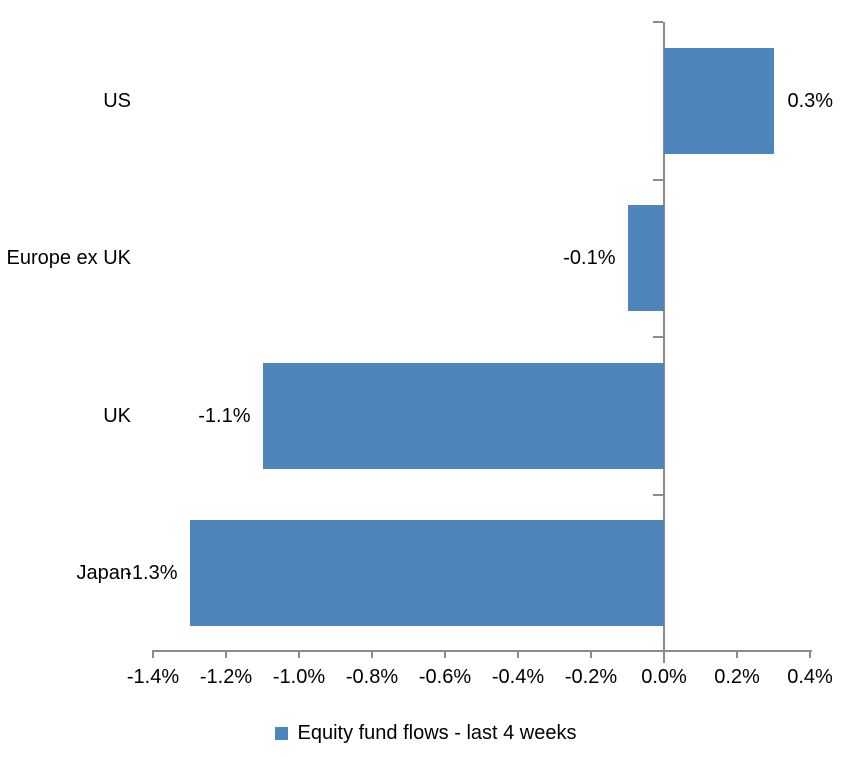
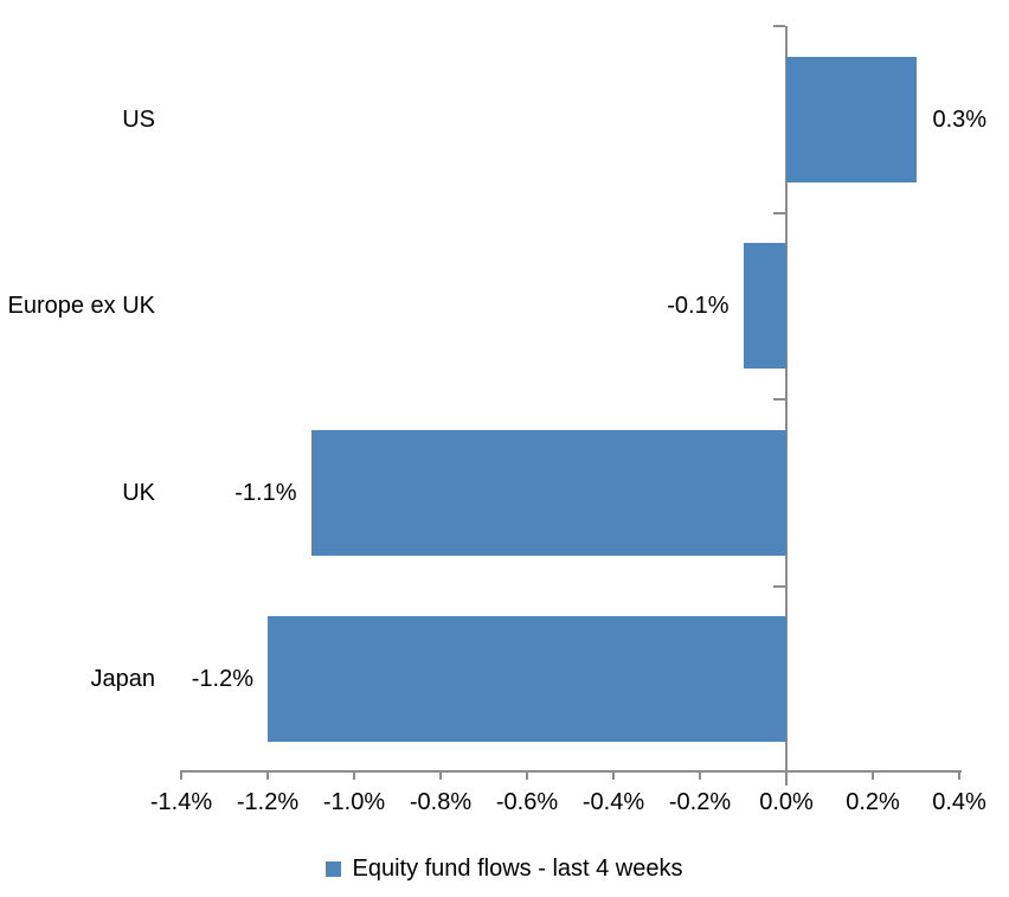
Japan: -1.3% -> -1.2%
